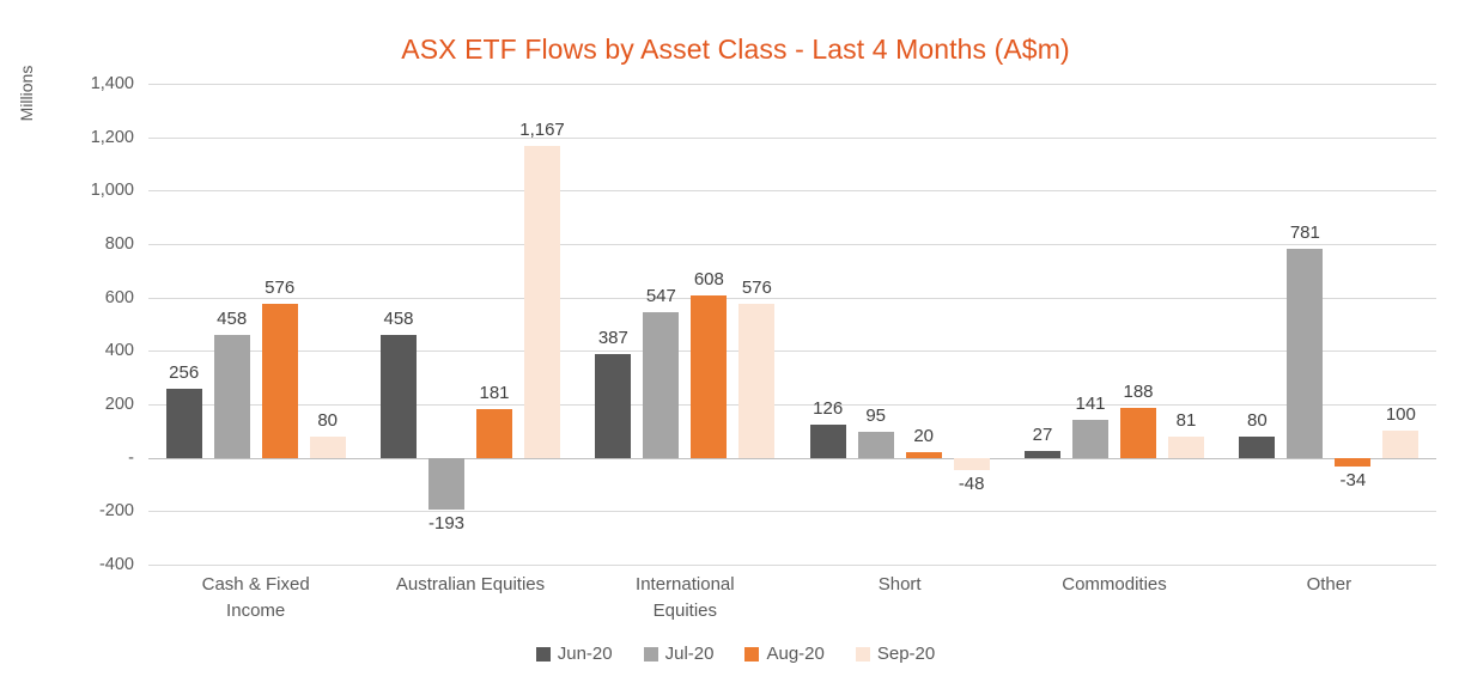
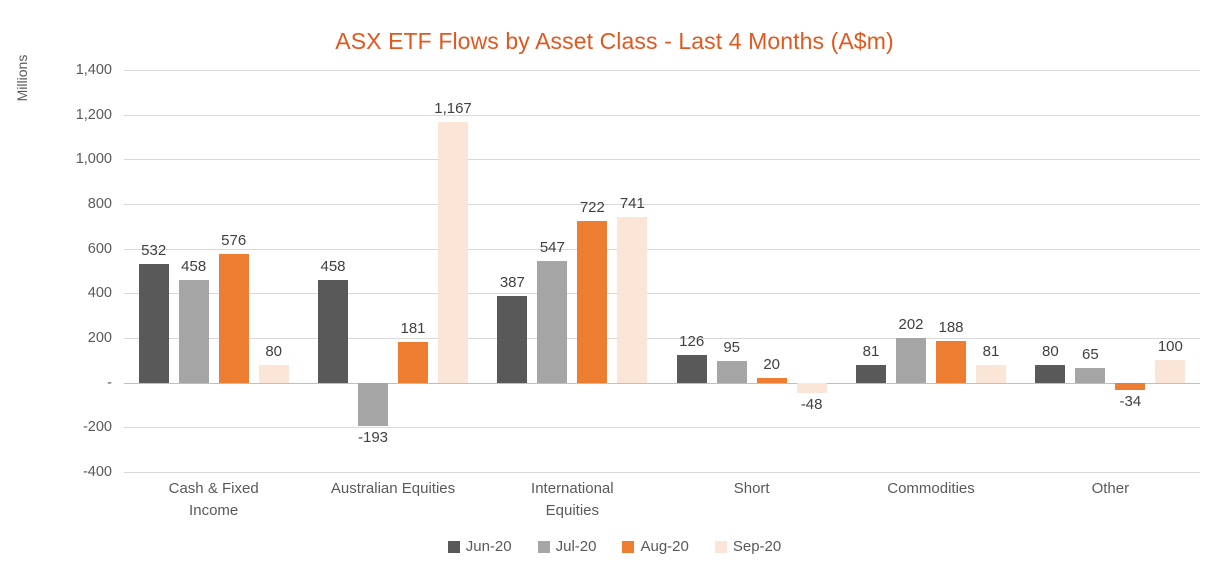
Jun-20/Cash & Fixed Income: 256 -> 532
Aug-20/International Equities: 608 -> 722
Sep-20/International Equities: 576 -> 741
Jun-20/Commodities: 27 -> 81
Jul-20/Commodities: 141 -> 202
Jul-20/Other: 781 -> 65
